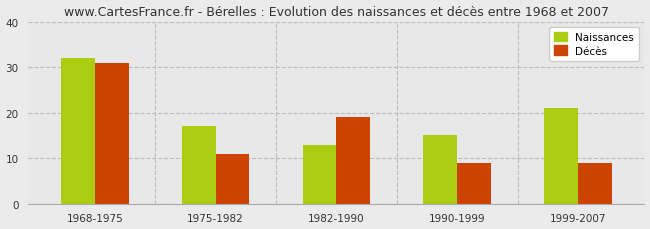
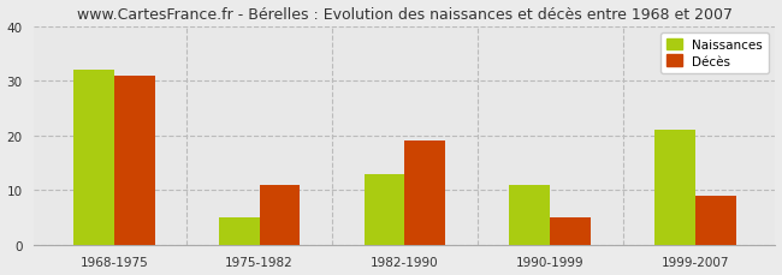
Naissances/1975-1982: 17 -> 5
Naissances/1990-1999: 15 -> 11
Décès/1990-1999: 9 -> 5
